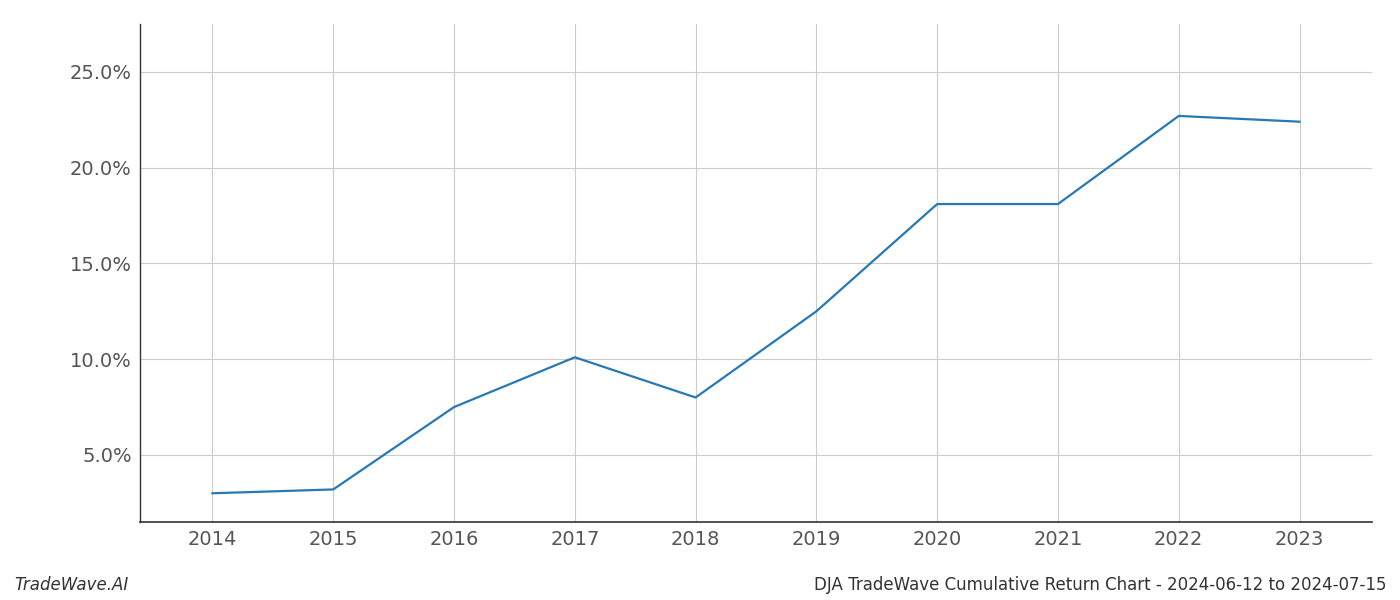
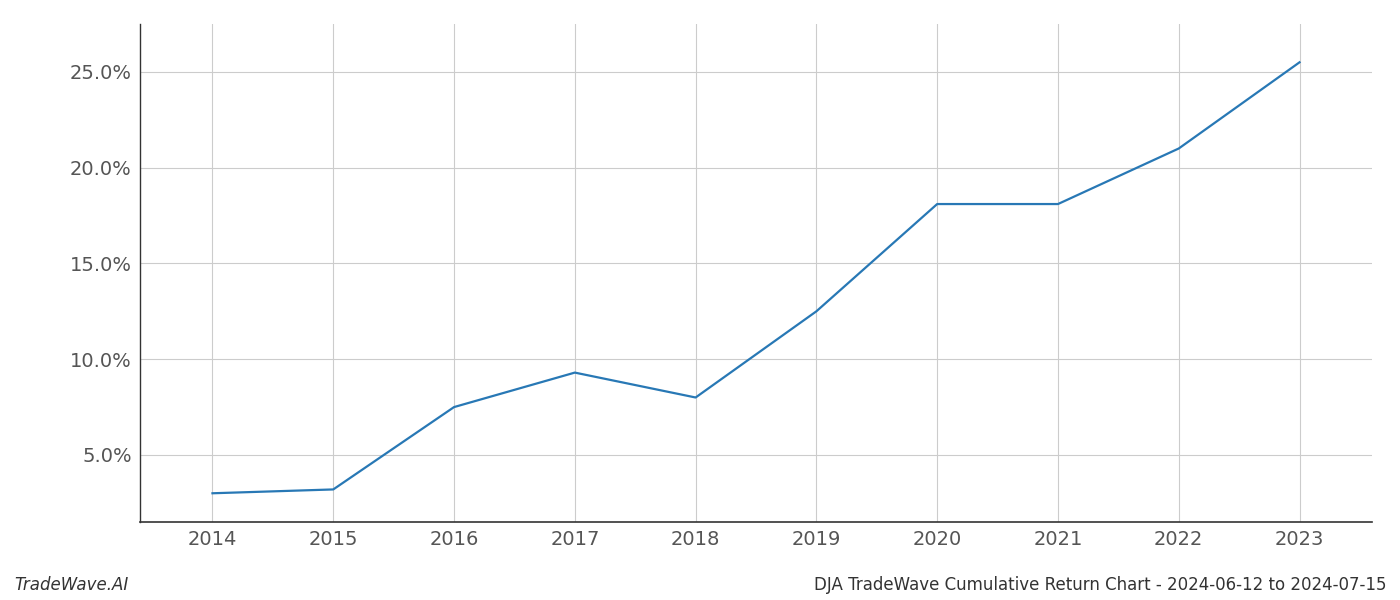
2017: 10.1% -> 9.3%
2022: 22.7% -> 21.0%
2023: 22.4% -> 25.5%
